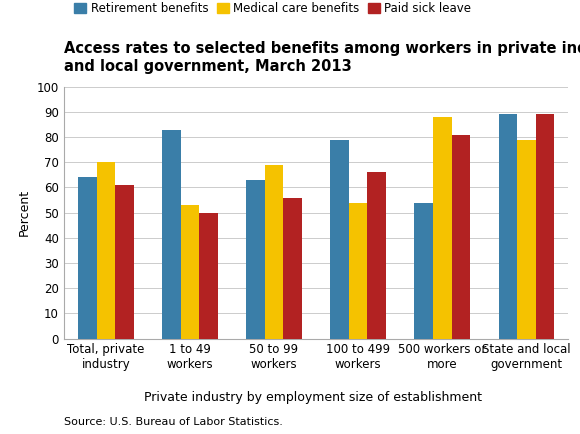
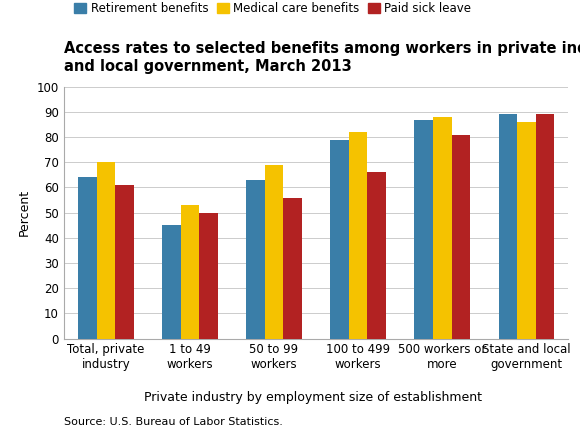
Retirement benefits/1 to 49 workers: 83 -> 45
Medical care benefits/100 to 499 workers: 54 -> 82
Retirement benefits/500 workers or more: 54 -> 87
Medical care benefits/State and local government: 79 -> 86
